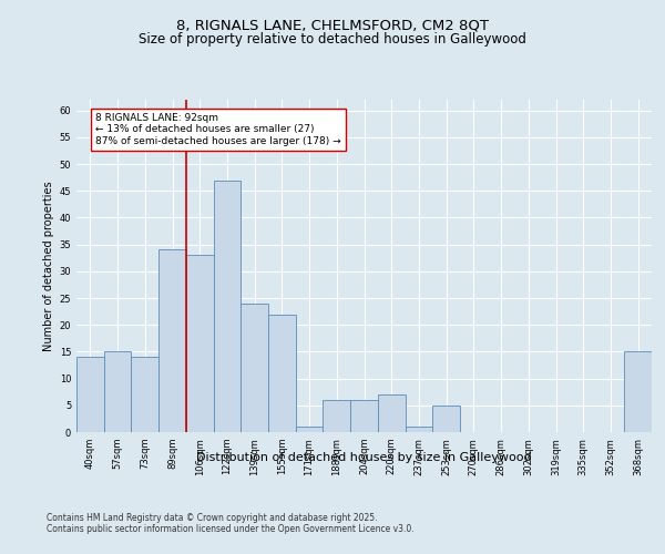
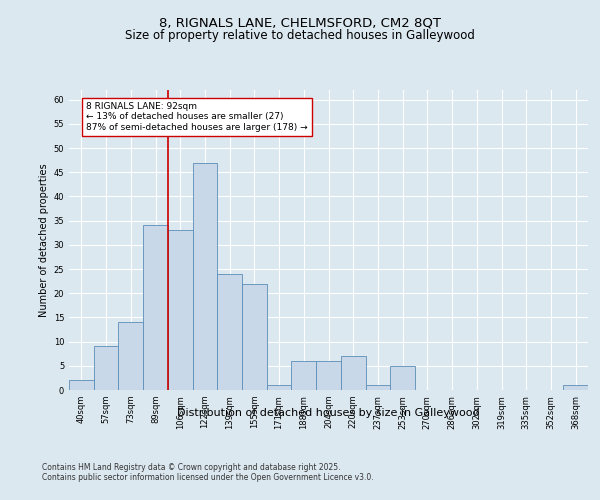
40sqm: 14 -> 2
57sqm: 15 -> 9
368sqm: 15 -> 1
